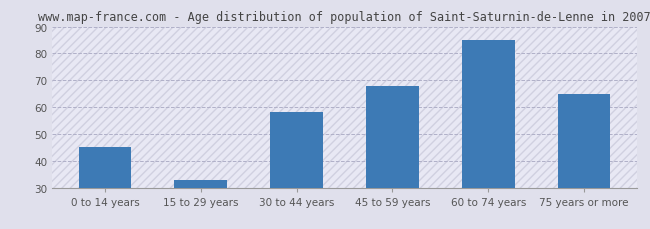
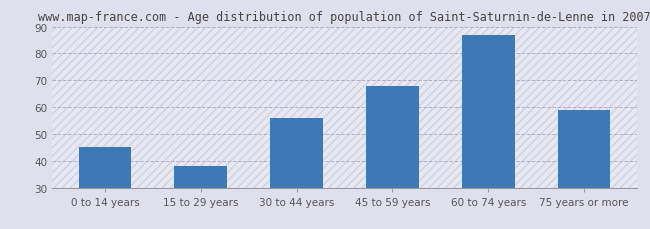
15 to 29 years: 33 -> 38
30 to 44 years: 58 -> 56
60 to 74 years: 85 -> 87
75 years or more: 65 -> 59
